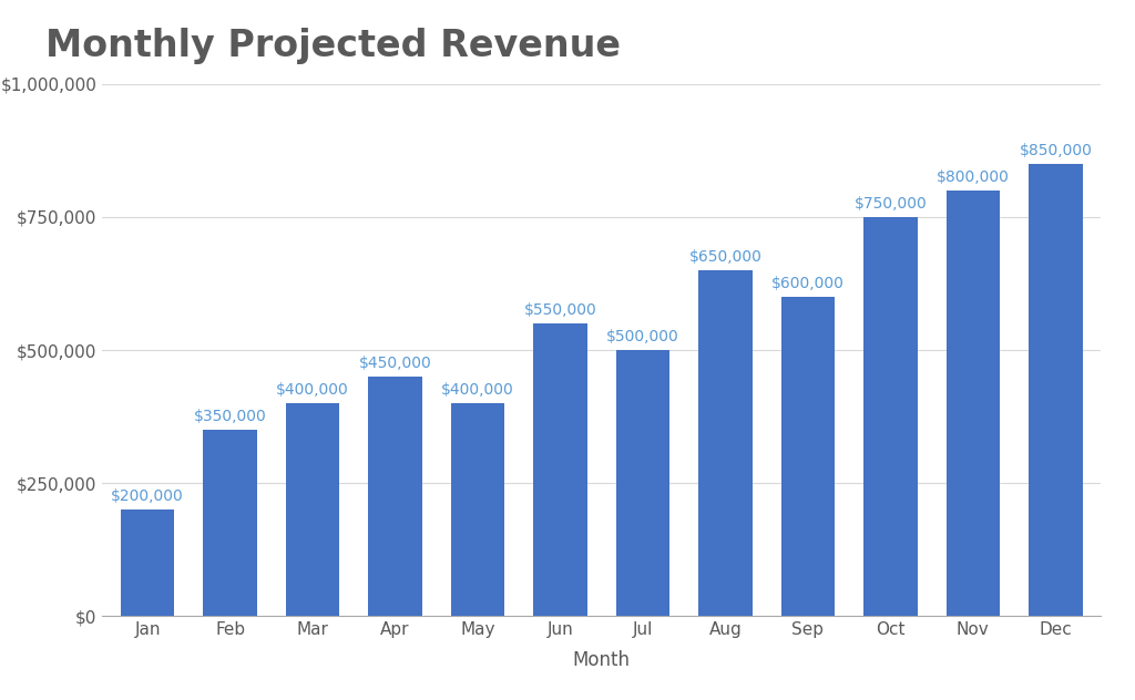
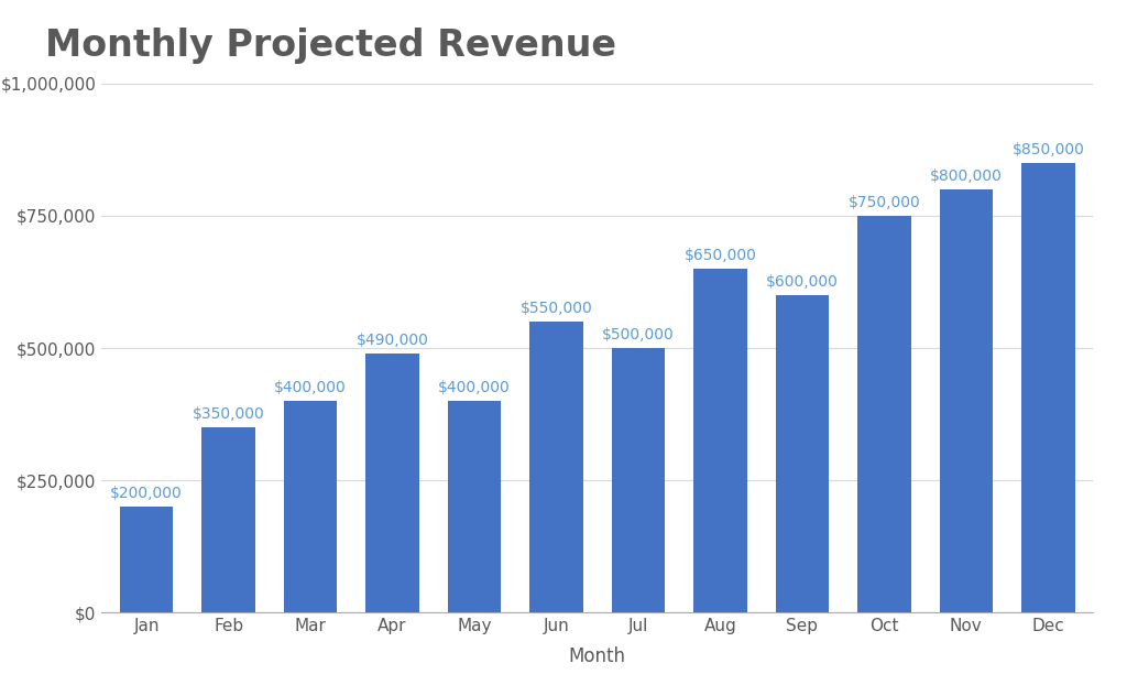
Apr: $450,000 -> $490,000
